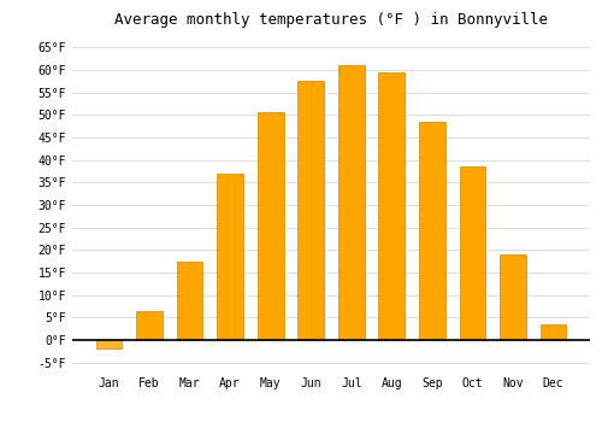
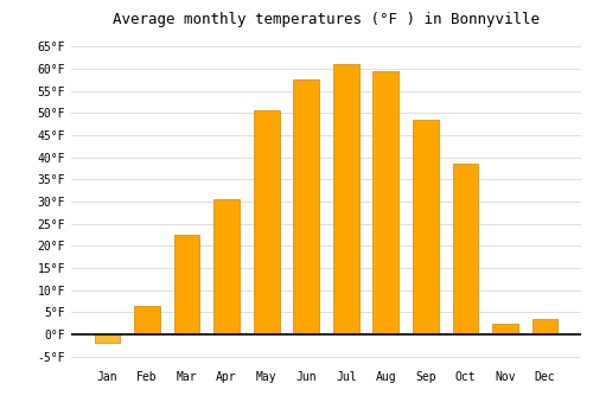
Mar: 17.5°F -> 22.5°F
Apr: 37.0°F -> 30.5°F
Nov: 19.0°F -> 2.5°F
